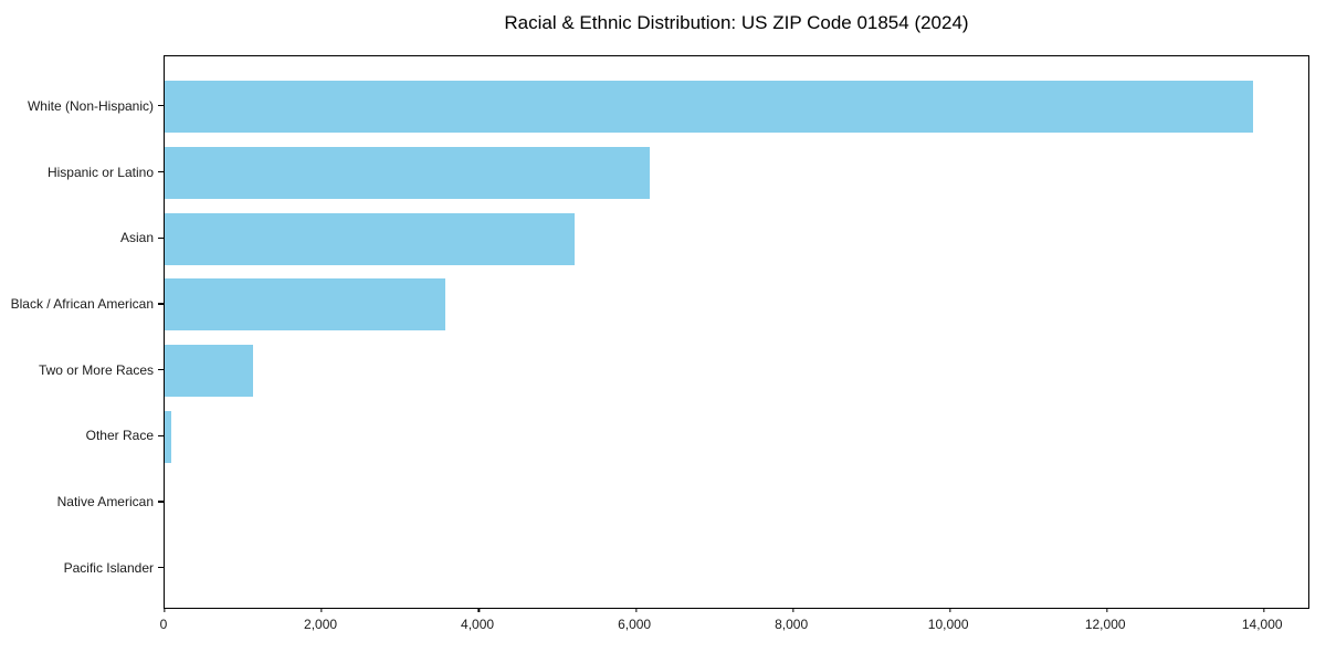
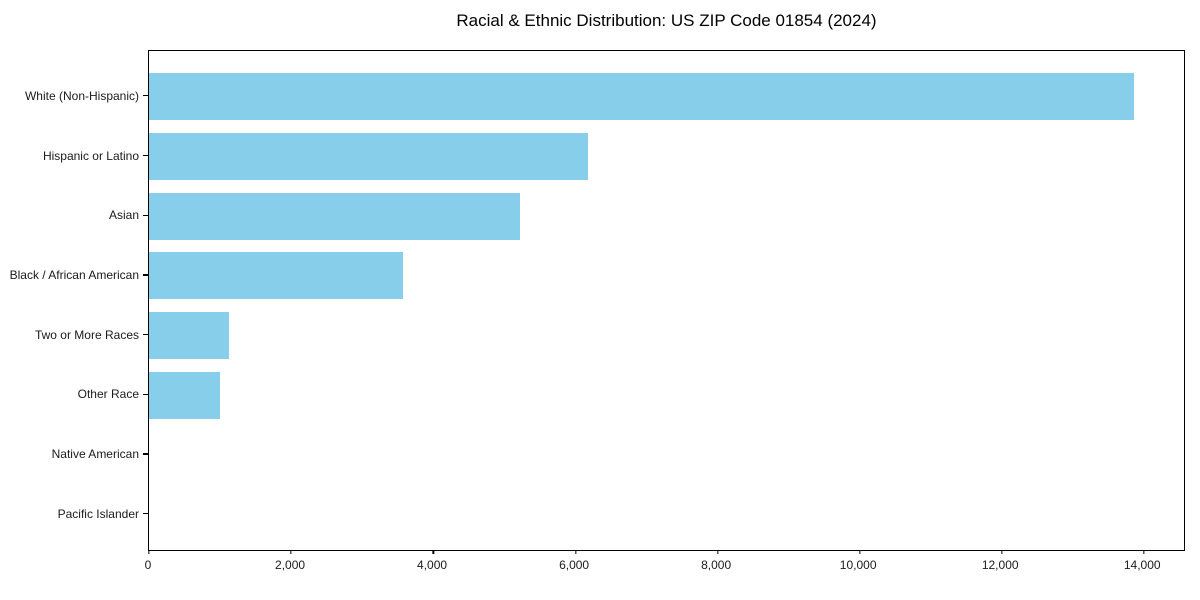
Other Race: 100 -> 1000
